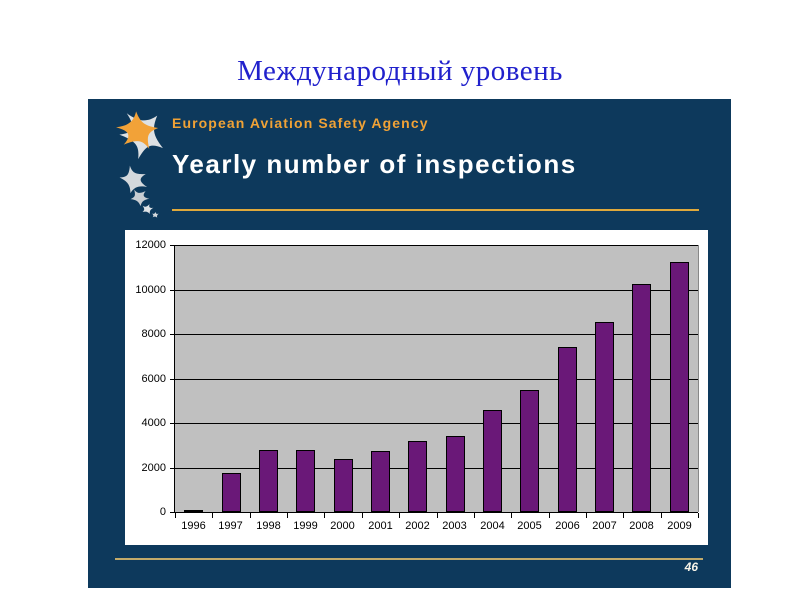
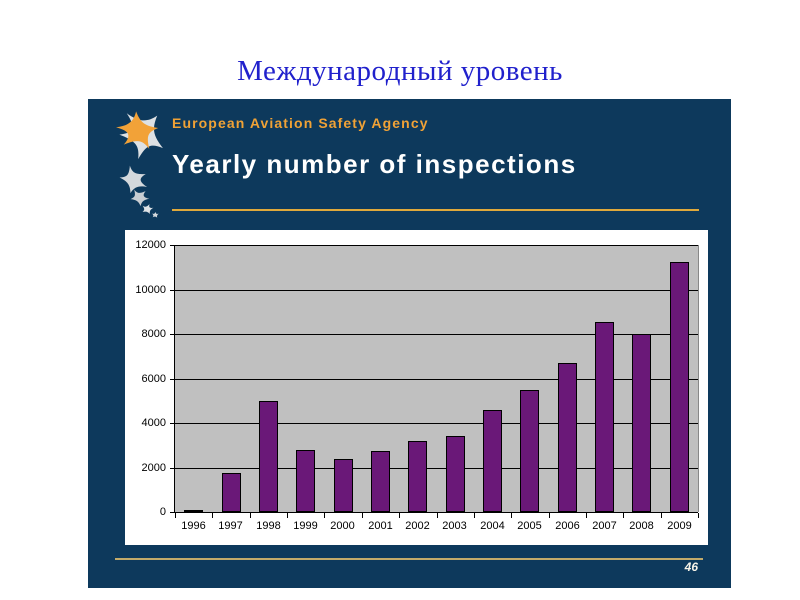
1998: 2800 -> 5000
2006: 7400 -> 6700
2008: 10200 -> 8000
